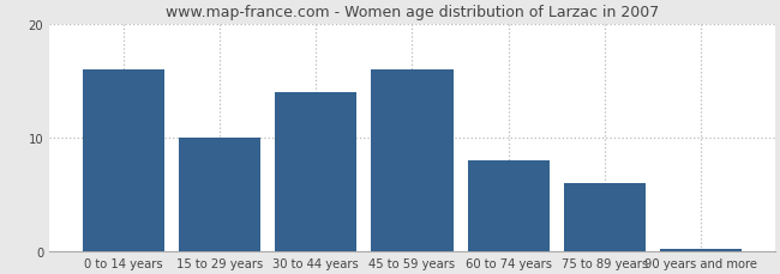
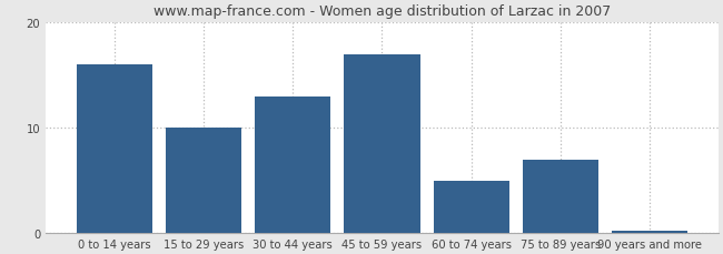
30 to 44 years: 14.0 -> 13.0
45 to 59 years: 16.0 -> 17.0
60 to 74 years: 8.0 -> 5.0
75 to 89 years: 6.0 -> 7.0
